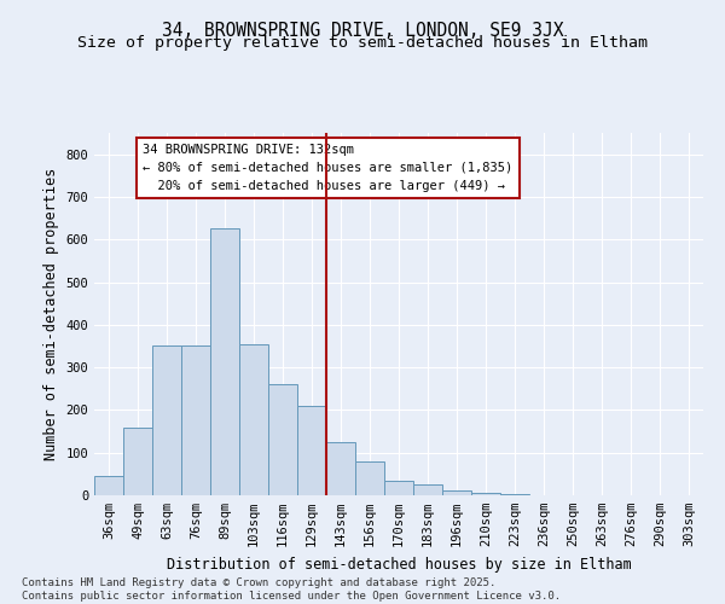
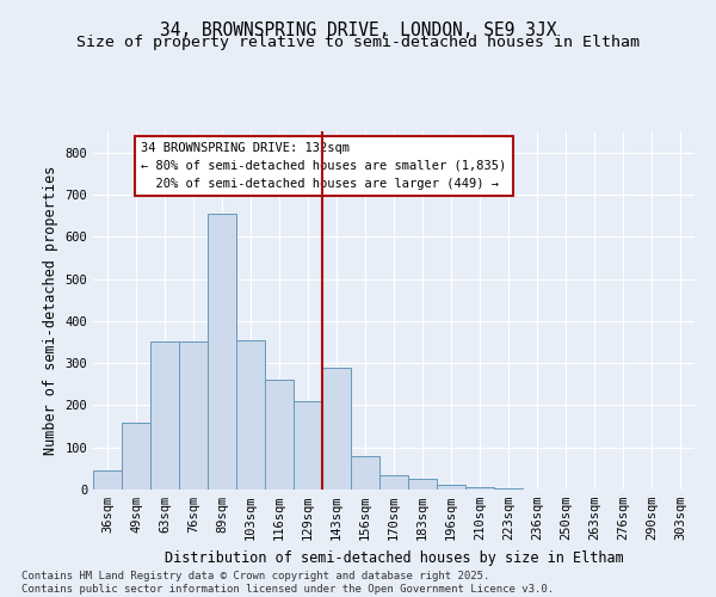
89sqm: 625 -> 655
143sqm: 125 -> 290
